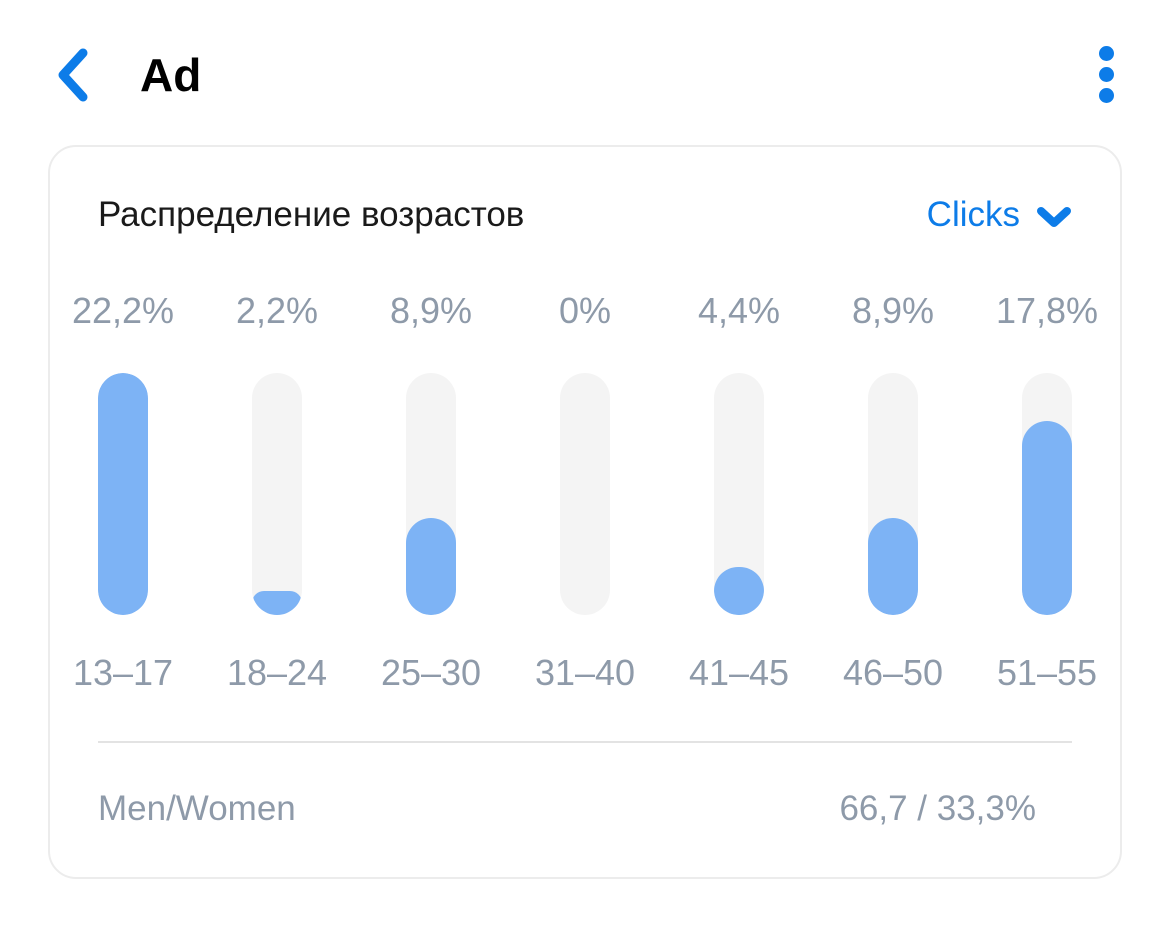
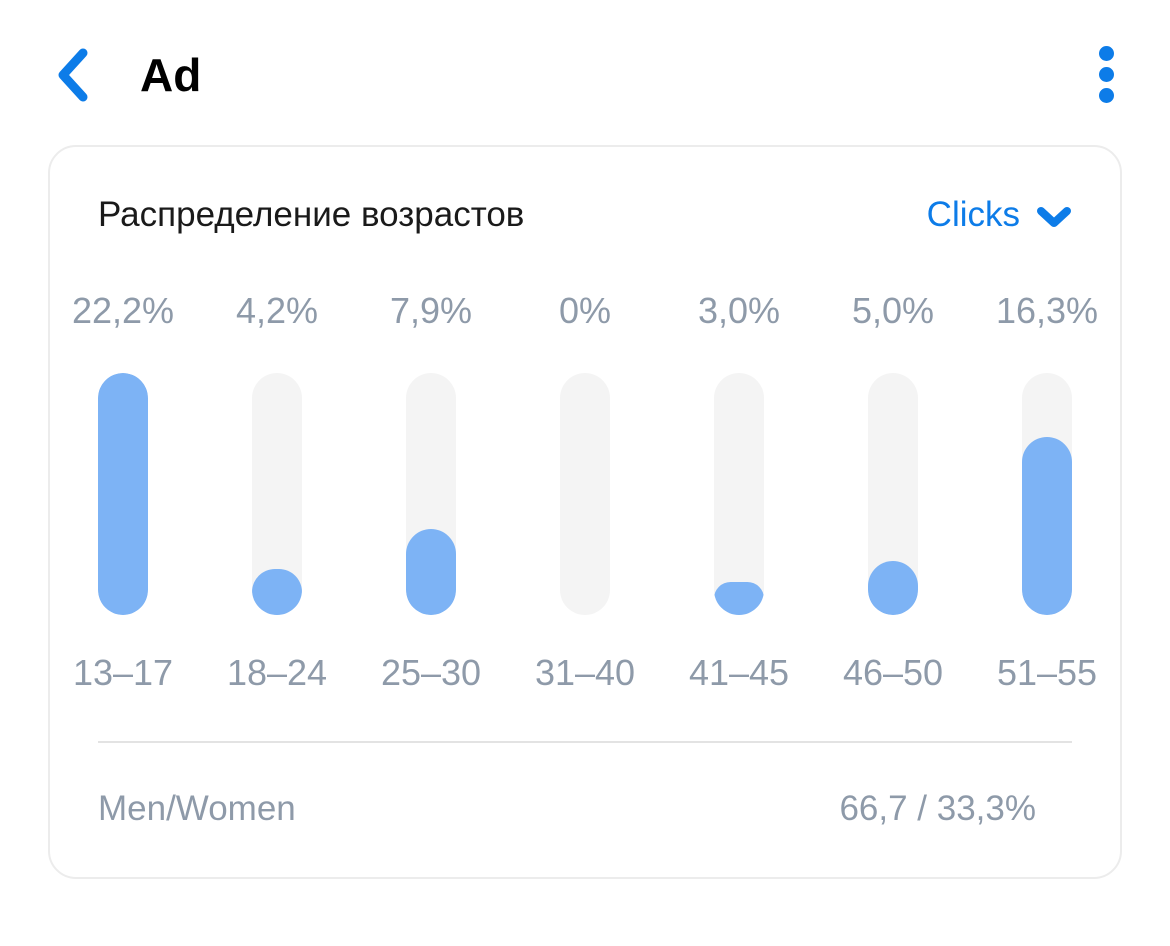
18–24: 2,2% -> 4,2%
25–30: 8,9% -> 7,9%
41–45: 4,4% -> 3,0%
46–50: 8,9% -> 5,0%
51–55: 17,8% -> 16,3%
